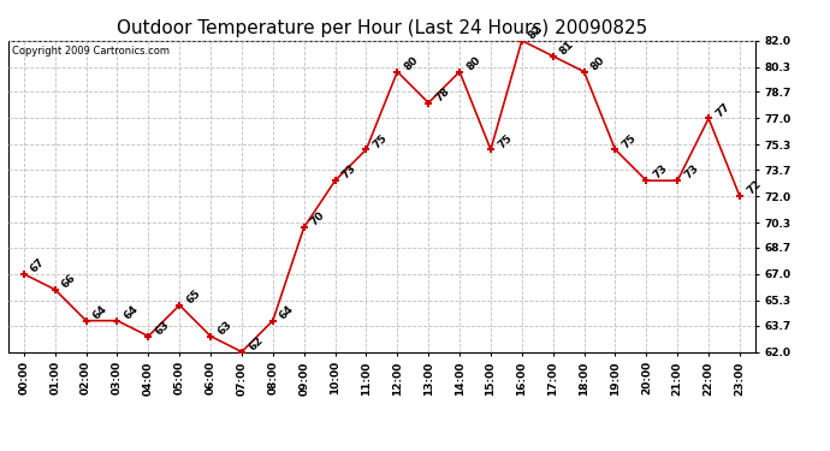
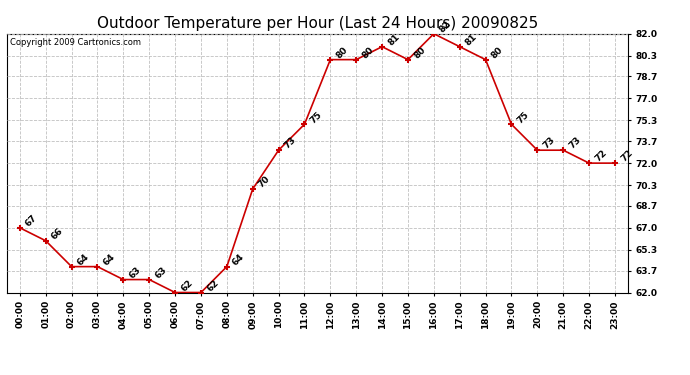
05:00: 65 -> 63
06:00: 63 -> 62
13:00: 78 -> 80
14:00: 80 -> 81
15:00: 75 -> 80
22:00: 77 -> 72
